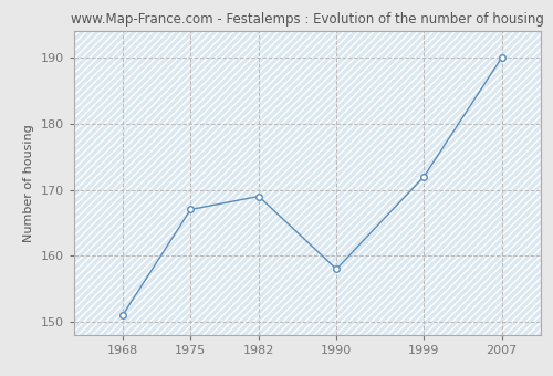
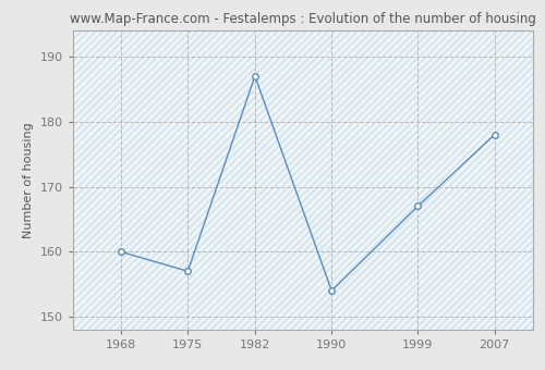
1968: 151 -> 160
1975: 167 -> 157
1982: 169 -> 187
1990: 158 -> 154
1999: 172 -> 167
2007: 190 -> 178
